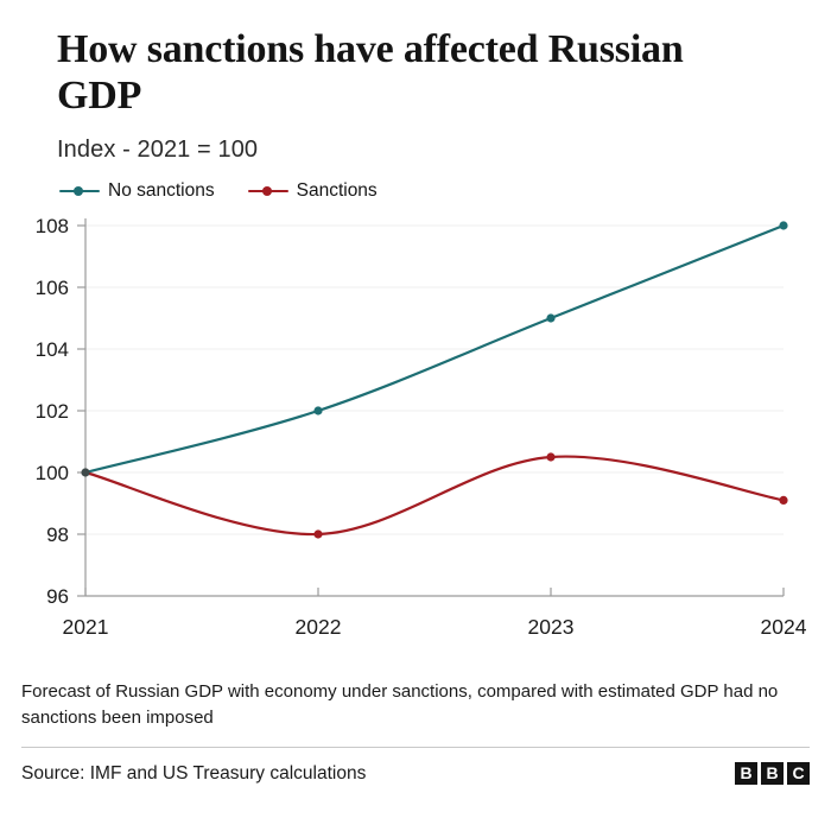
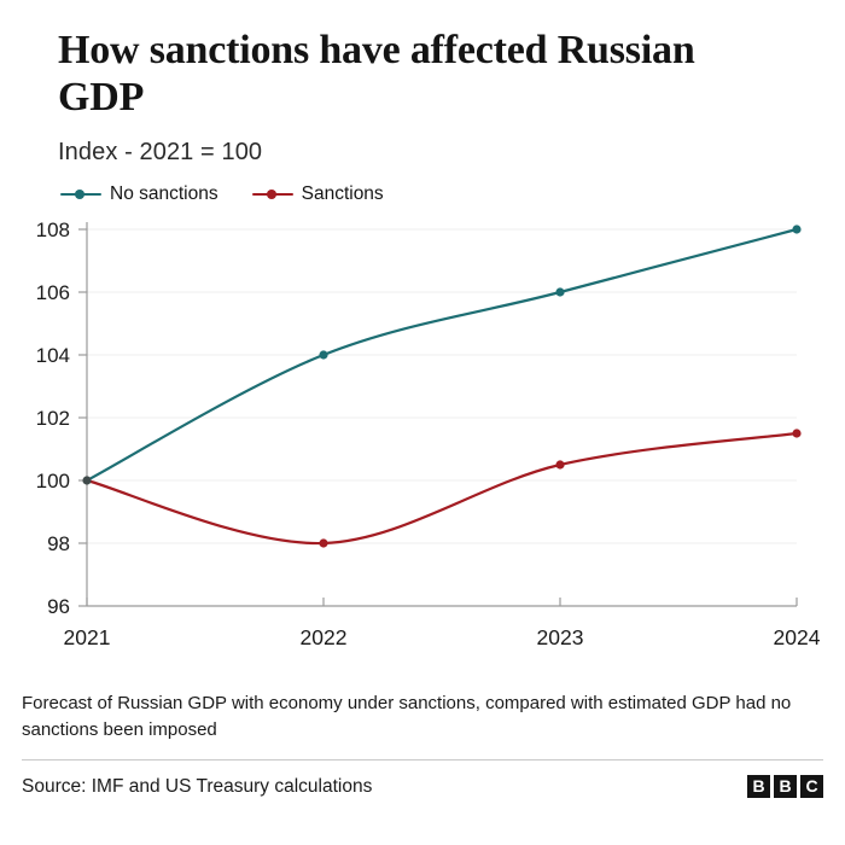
No sanctions/2022: 102 -> 104
No sanctions/2023: 105 -> 106
Sanctions/2024: 99.1 -> 101.5
